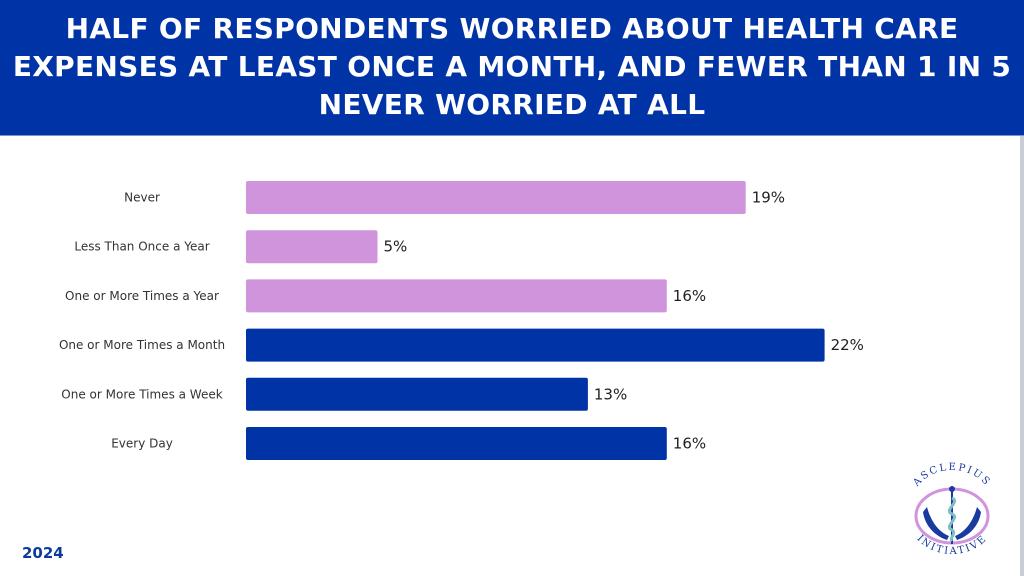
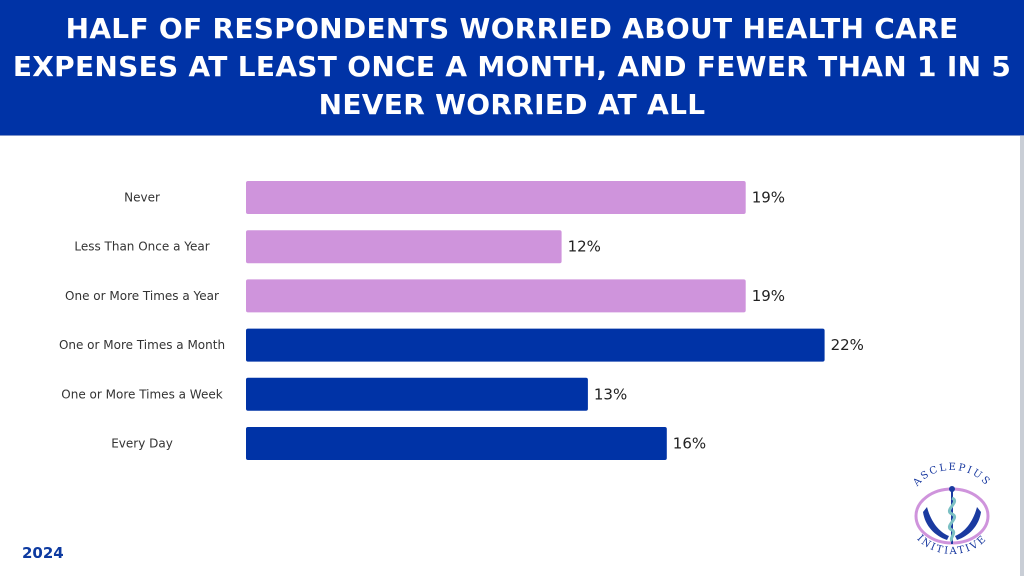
Less Than Once a Year: 5% -> 12%
One or More Times a Year: 16% -> 19%
